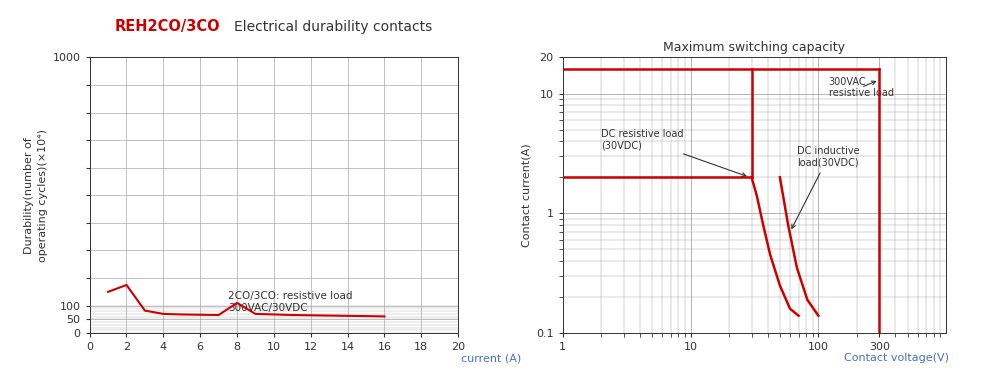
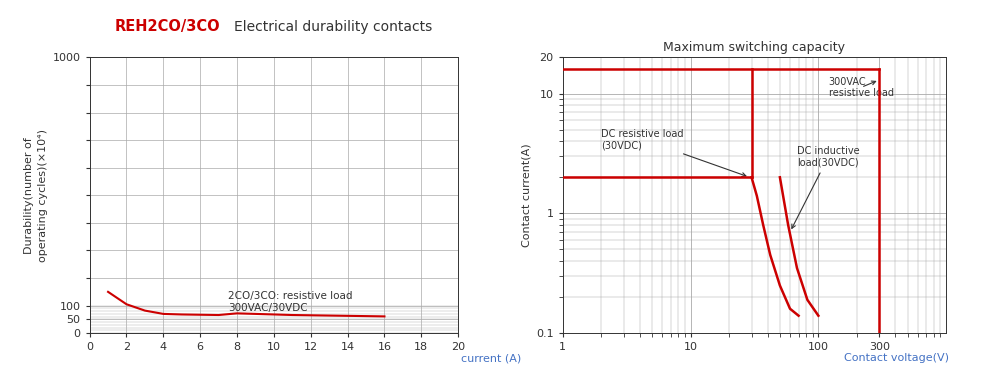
2: 175 -> 105
8: 110 -> 72
